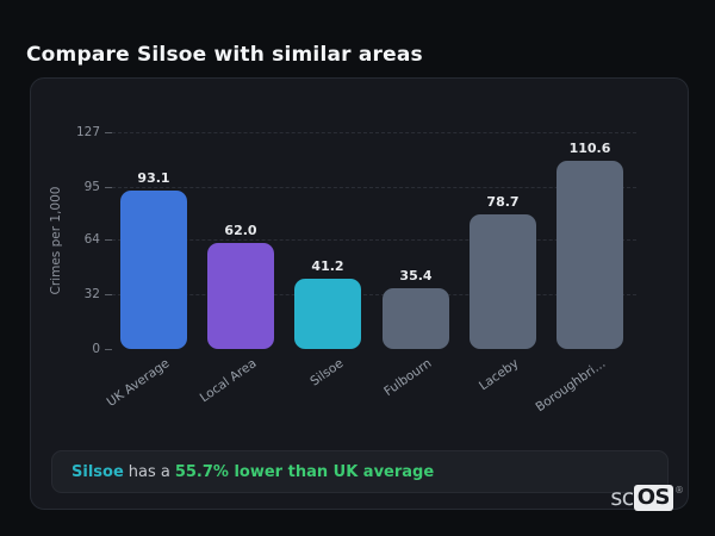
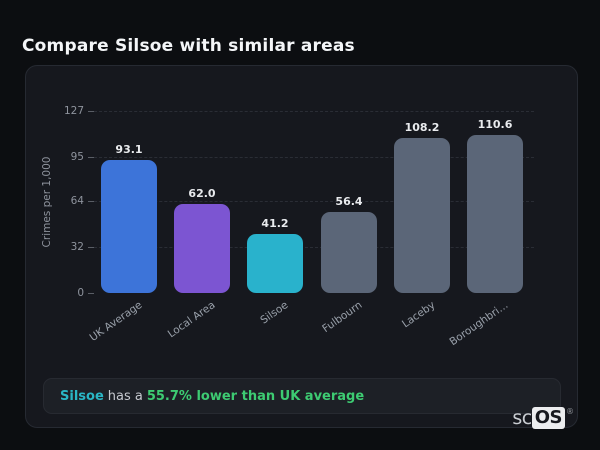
Fulbourn: 35.4 -> 56.4
Laceby: 78.7 -> 108.2
